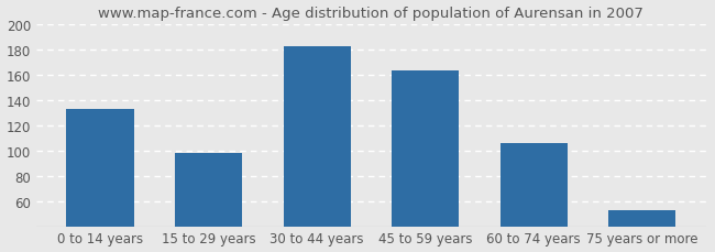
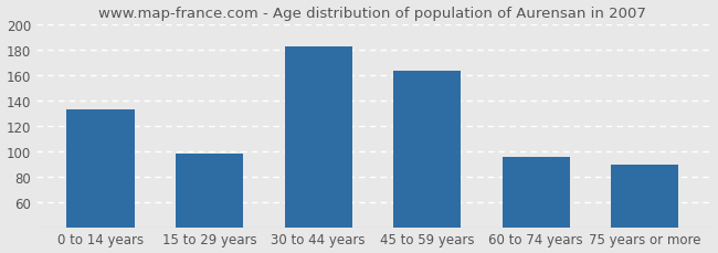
60 to 74 years: 106 -> 95
75 years or more: 53 -> 89
